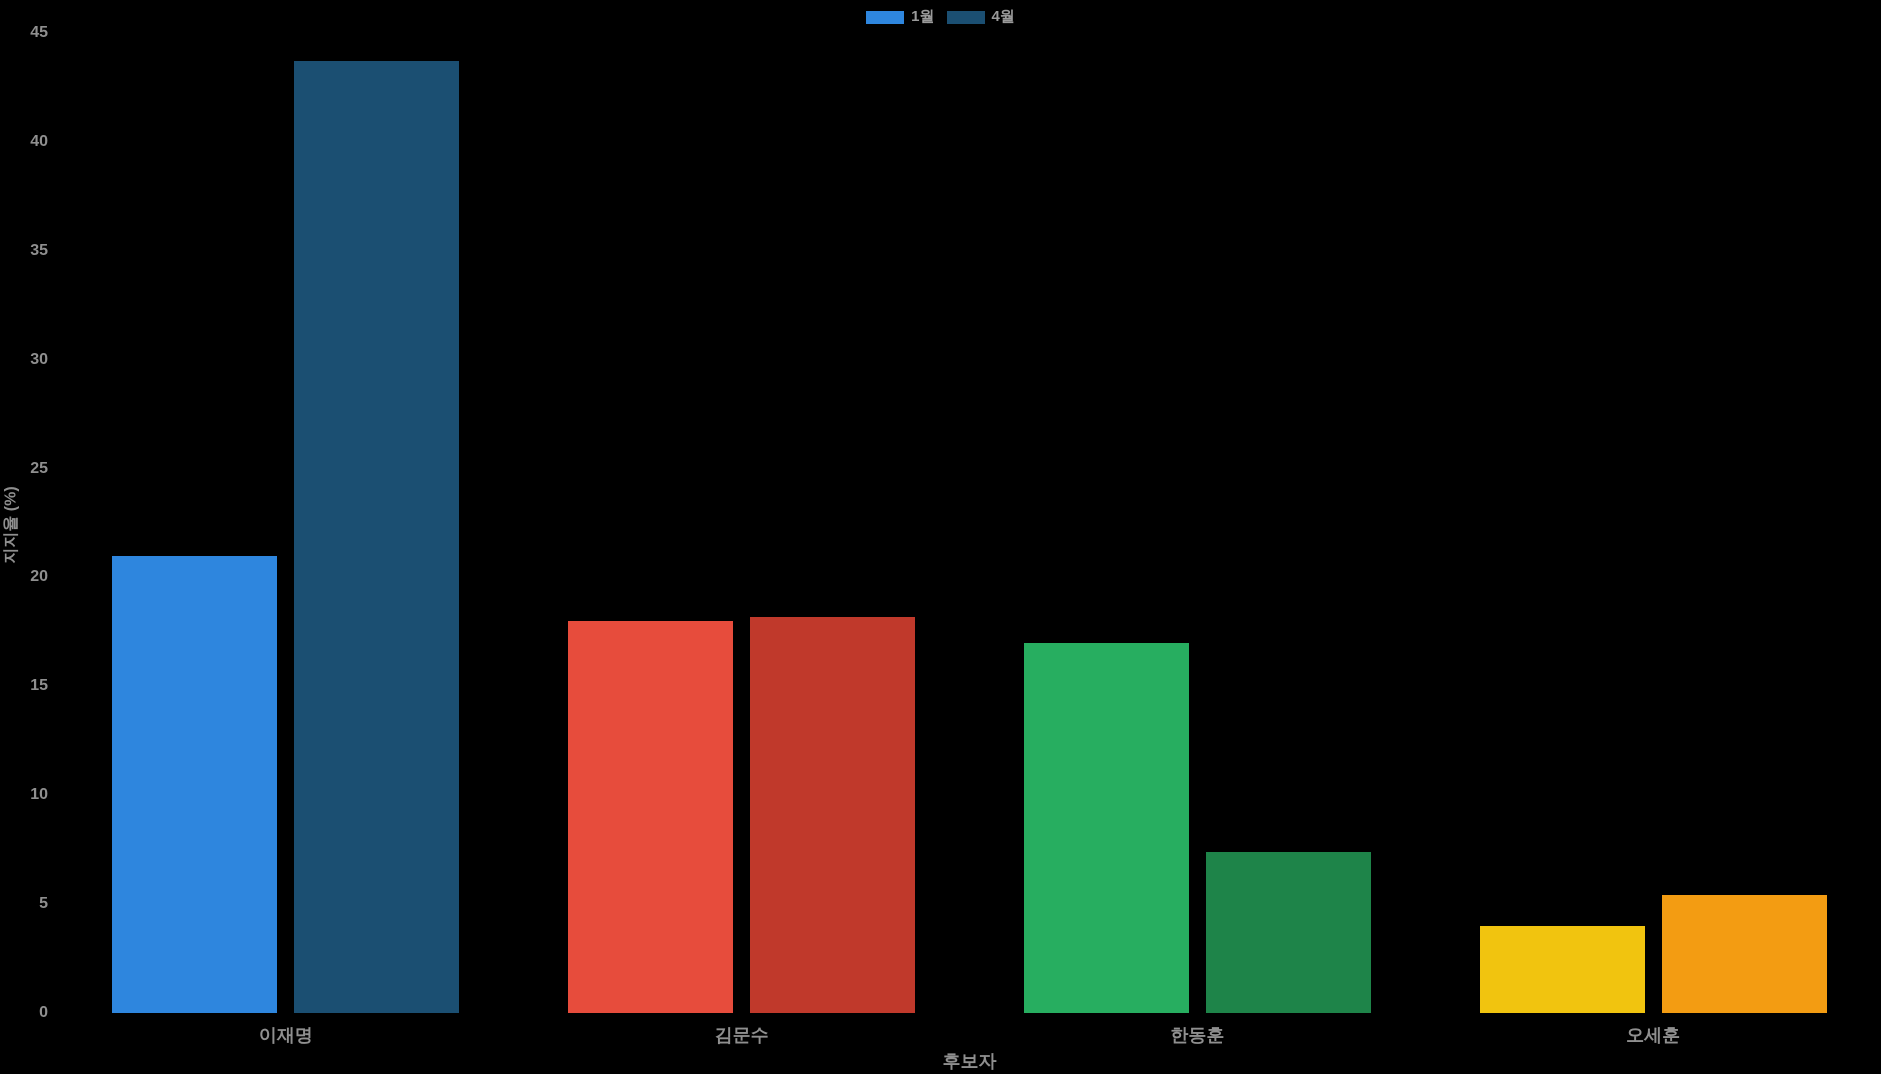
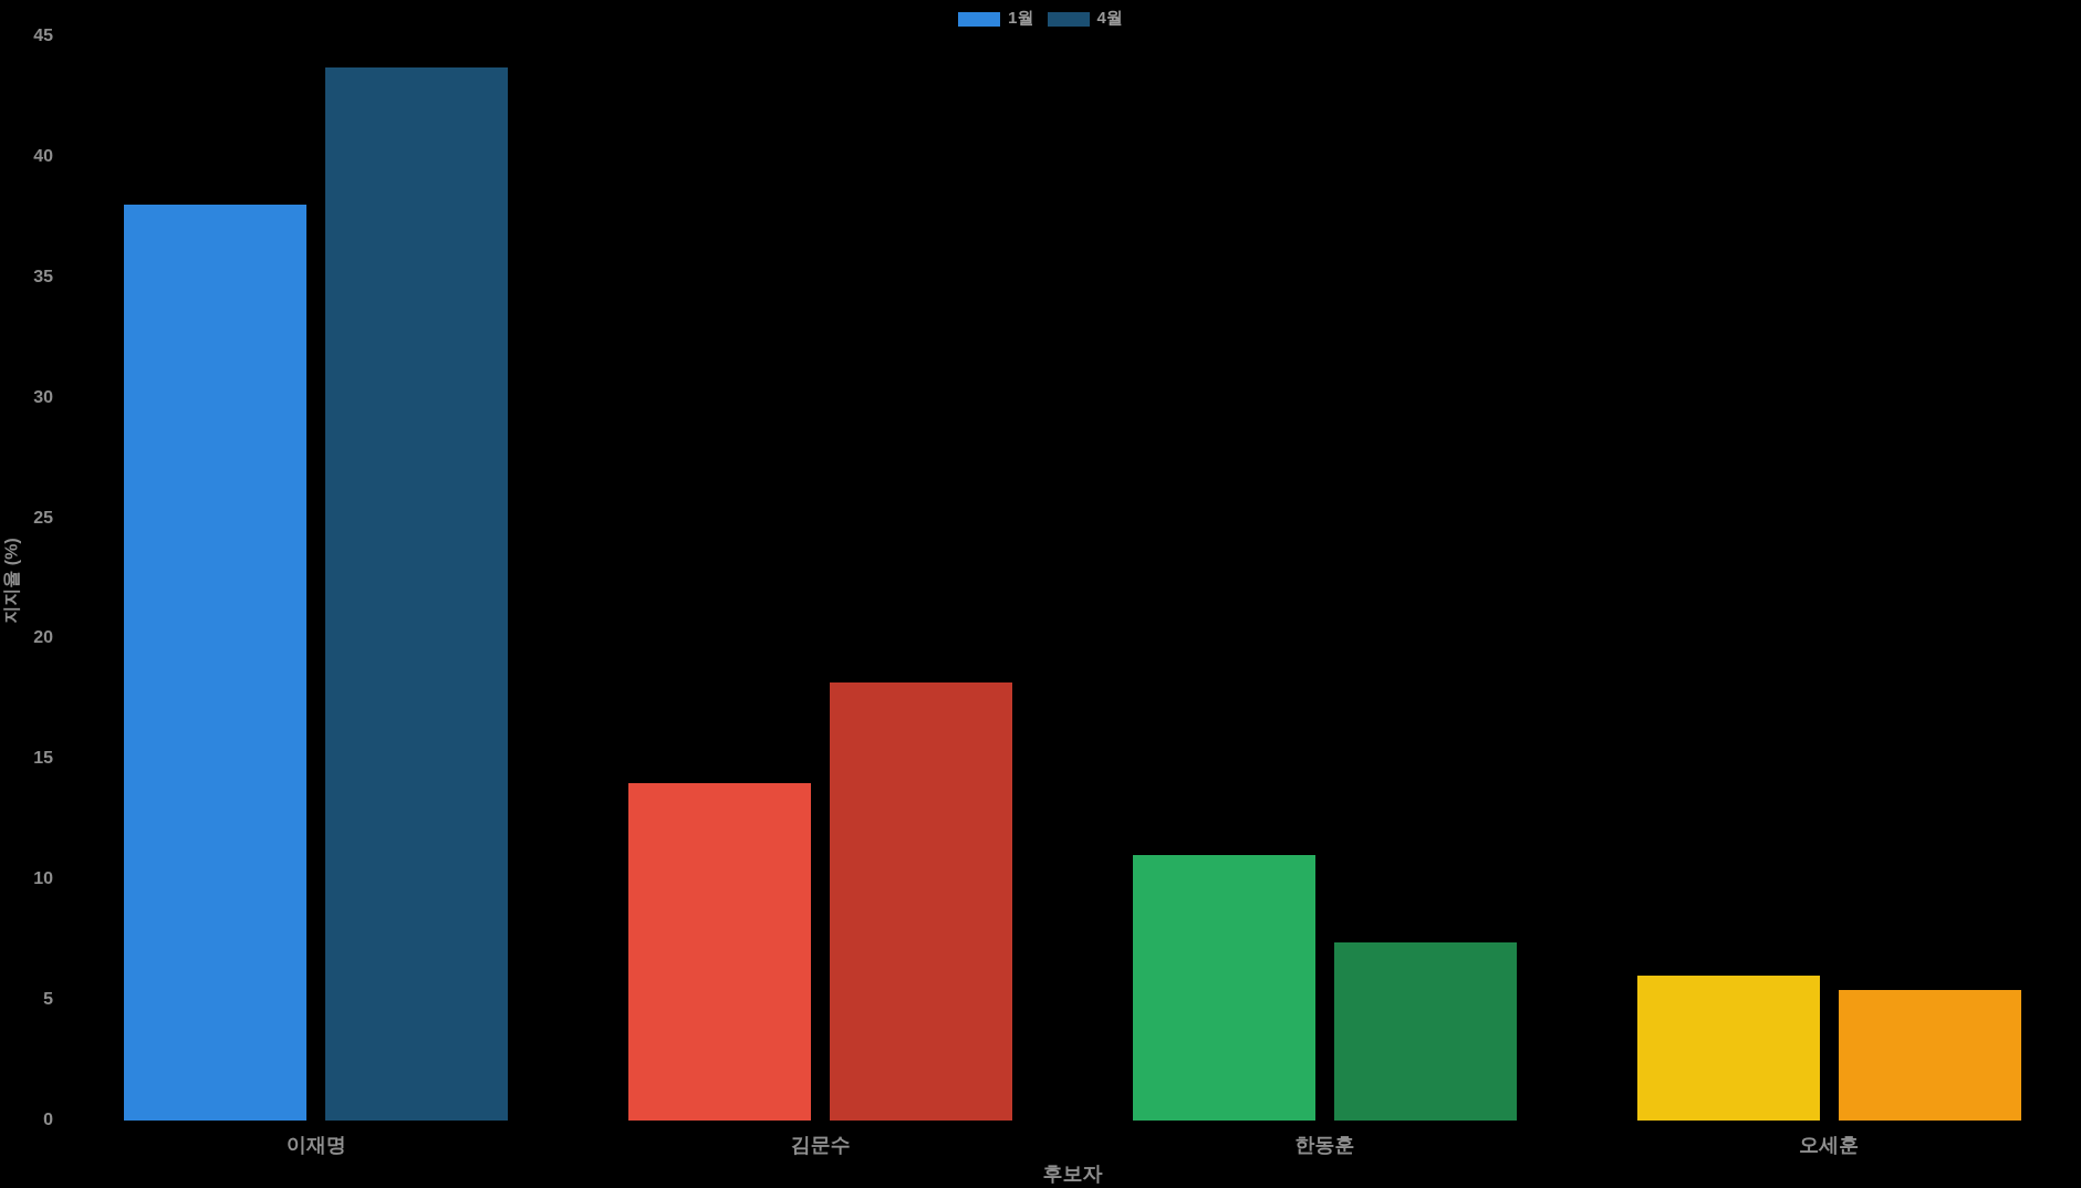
1월/이재명: 21 -> 38
1월/김문수: 18 -> 14
1월/한동훈: 17 -> 11
1월/오세훈: 4 -> 6
